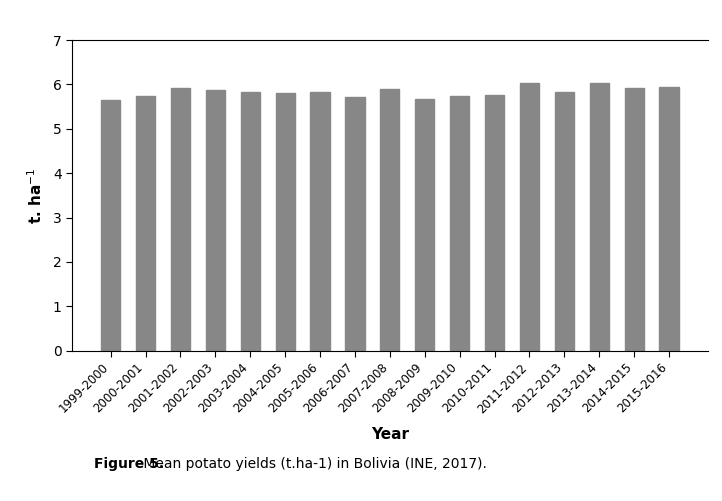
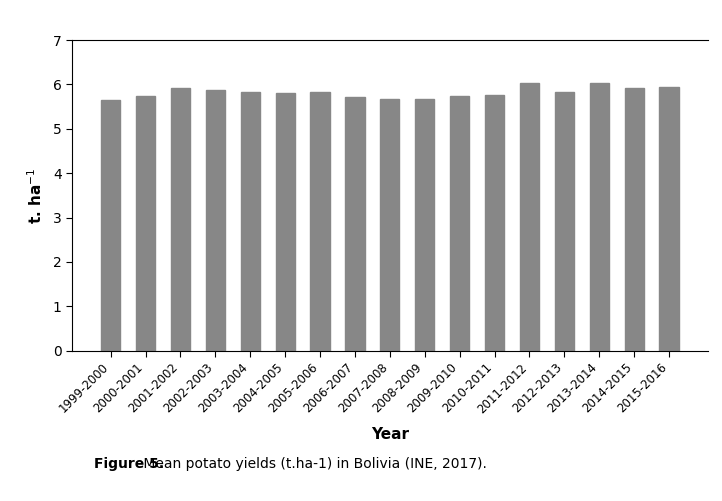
2007-2008: 5.90 -> 5.67
